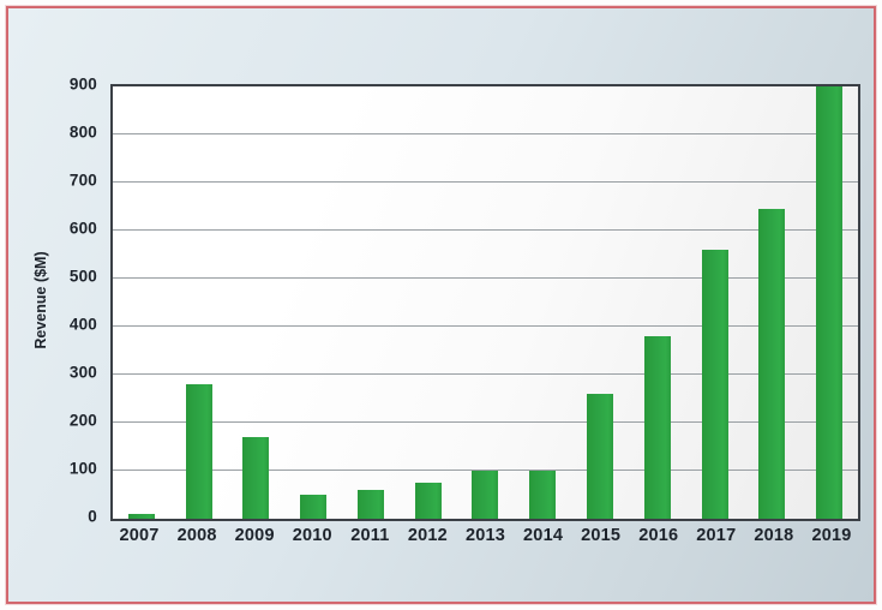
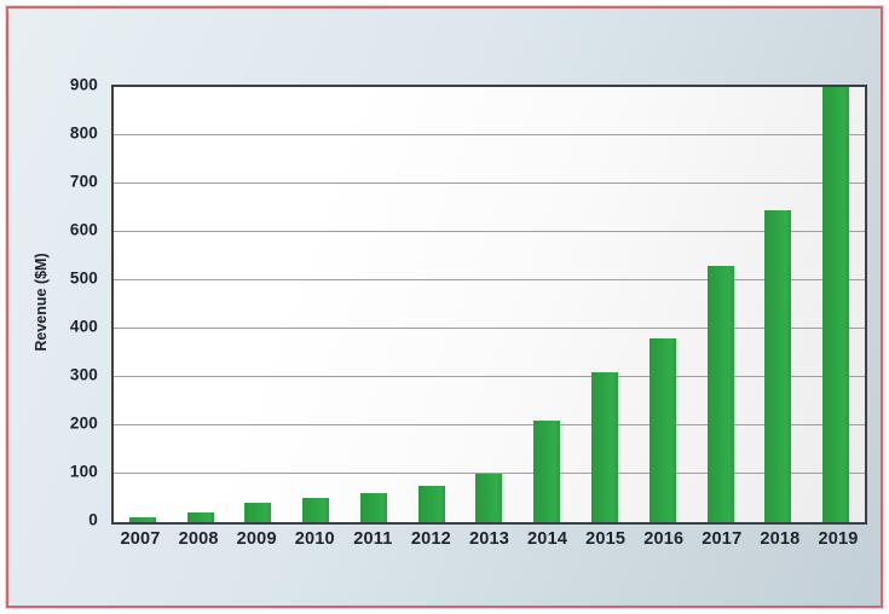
2008: 280 -> 20
2009: 170 -> 40
2014: 100 -> 210
2015: 260 -> 310
2017: 560 -> 530
